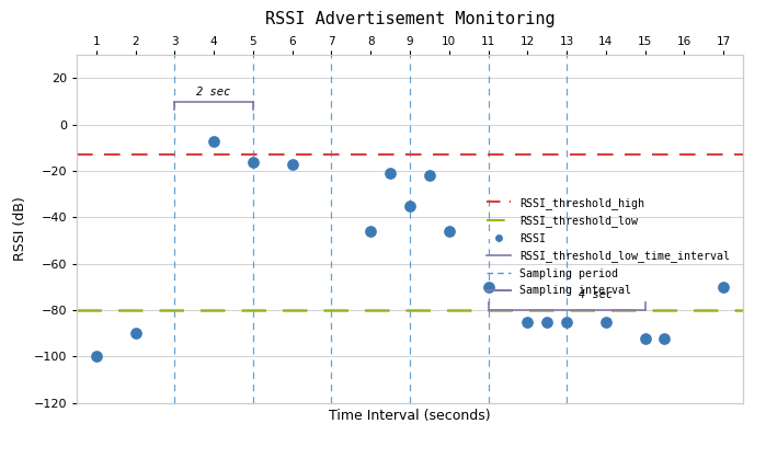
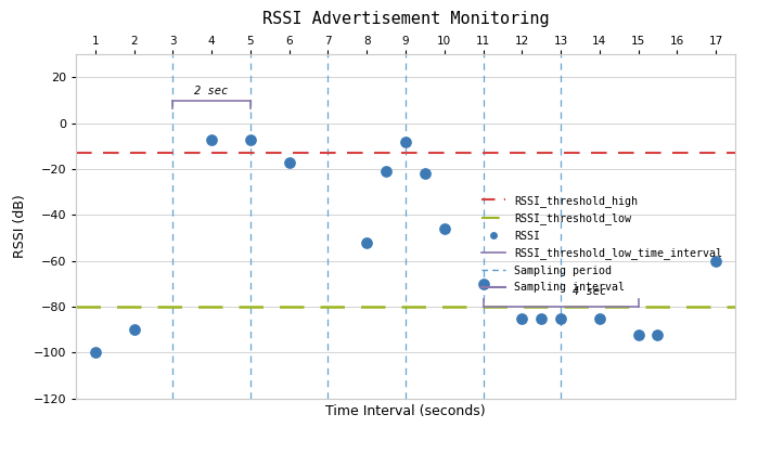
5: -16 -> -7
8: -46 -> -52
9: -35 -> -8
17: -70 -> -60
